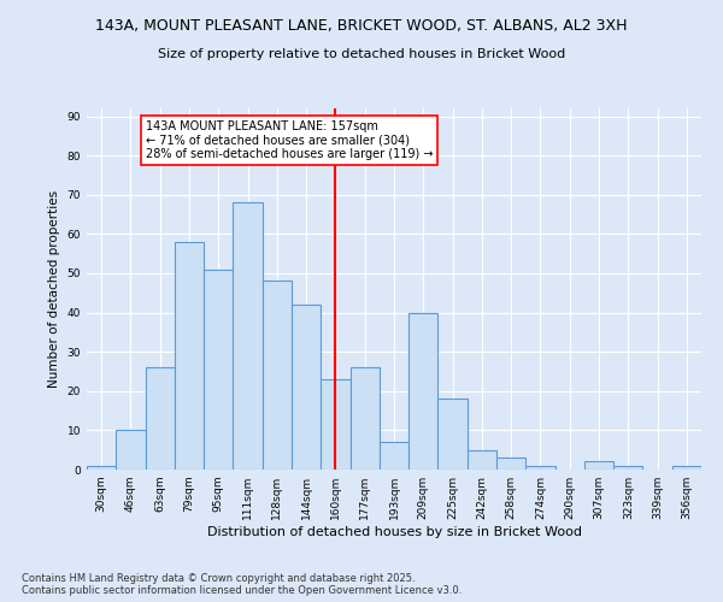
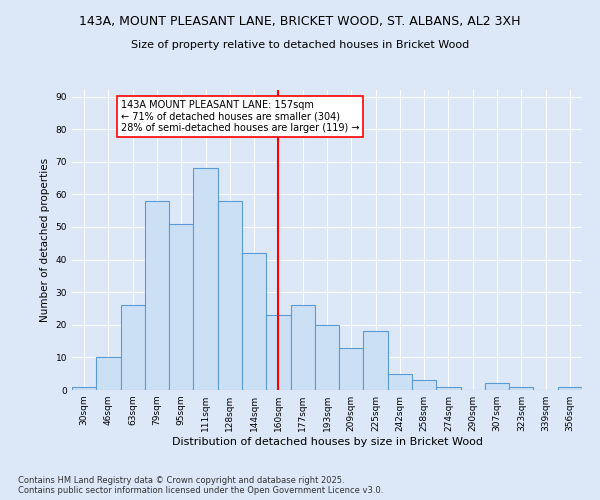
128sqm: 48 -> 58
193sqm: 7 -> 20
209sqm: 40 -> 13
